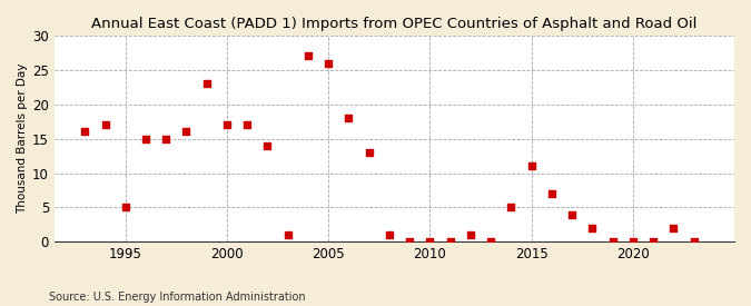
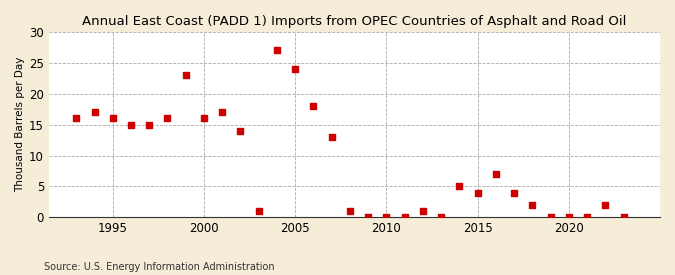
1995: 5 -> 16
2000: 17 -> 16
2005: 26 -> 24
2015: 11 -> 4
